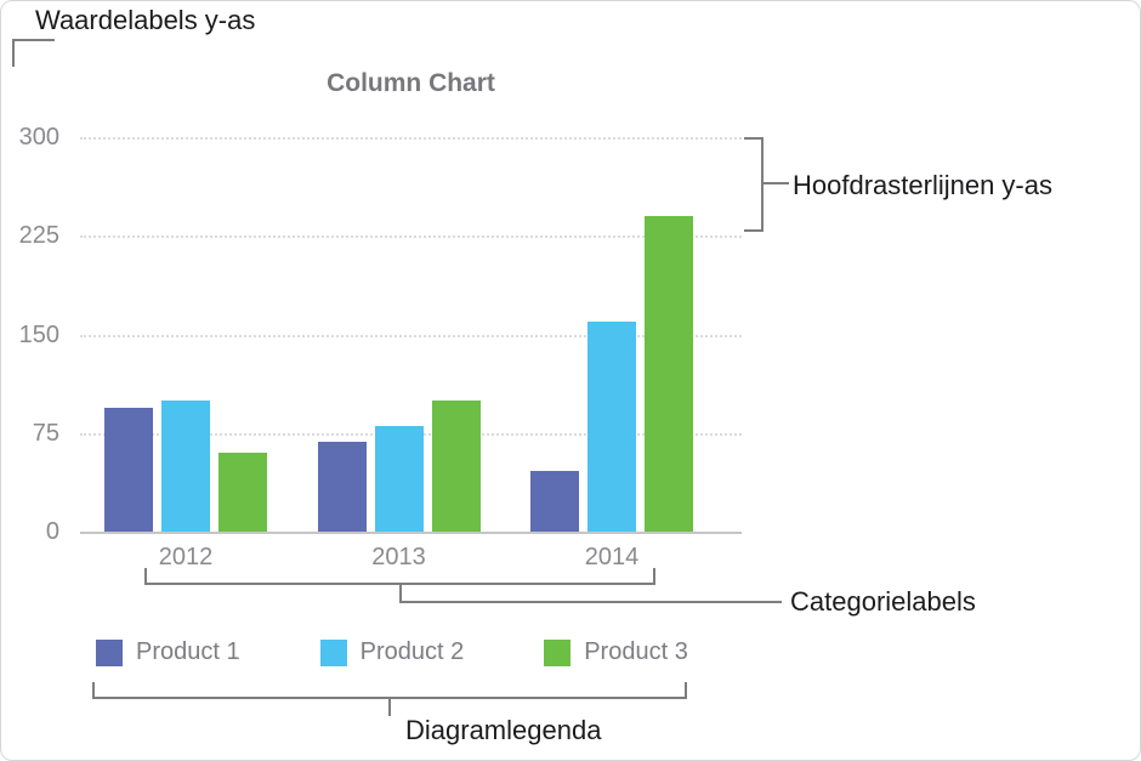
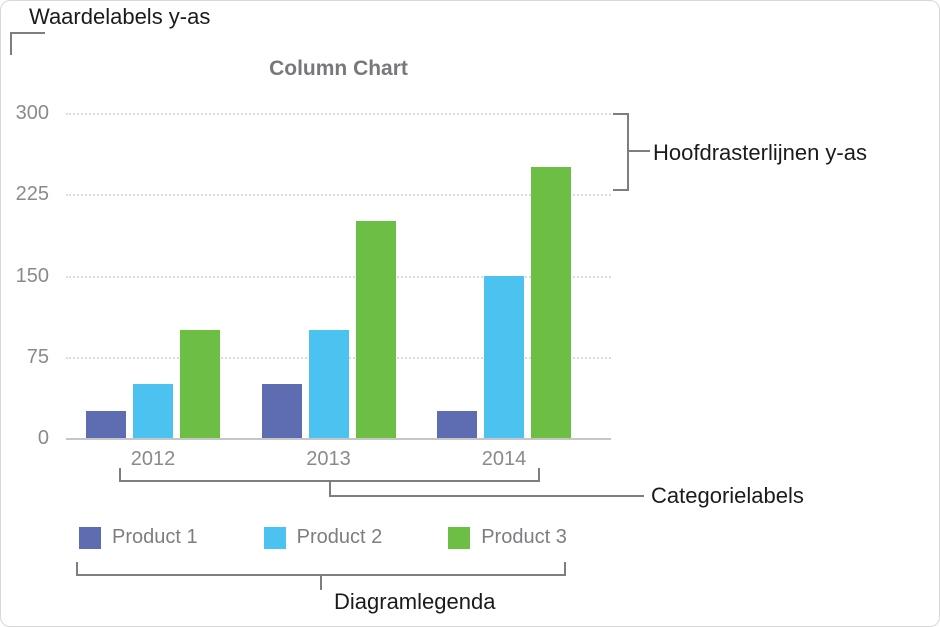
Product 1/2012: 94 -> 25
Product 2/2012: 100 -> 50
Product 3/2012: 60 -> 100
Product 1/2013: 68 -> 50
Product 2/2013: 80 -> 100
Product 3/2013: 100 -> 200
Product 1/2014: 46 -> 25
Product 2/2014: 160 -> 150
Product 3/2014: 240 -> 250
